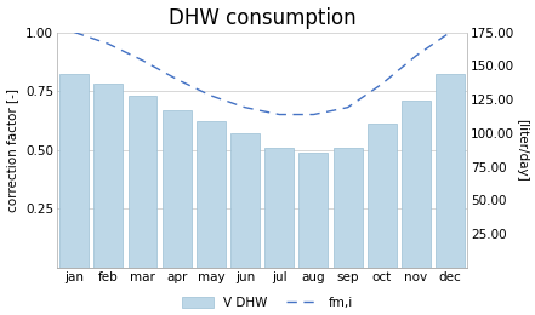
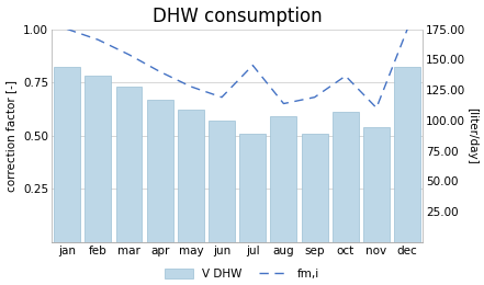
fm,i/jul: 0.65 -> 0.83
V DHW/aug: 0.49 -> 0.59
V DHW/nov: 0.71 -> 0.54
fm,i/nov: 0.90 -> 0.63
